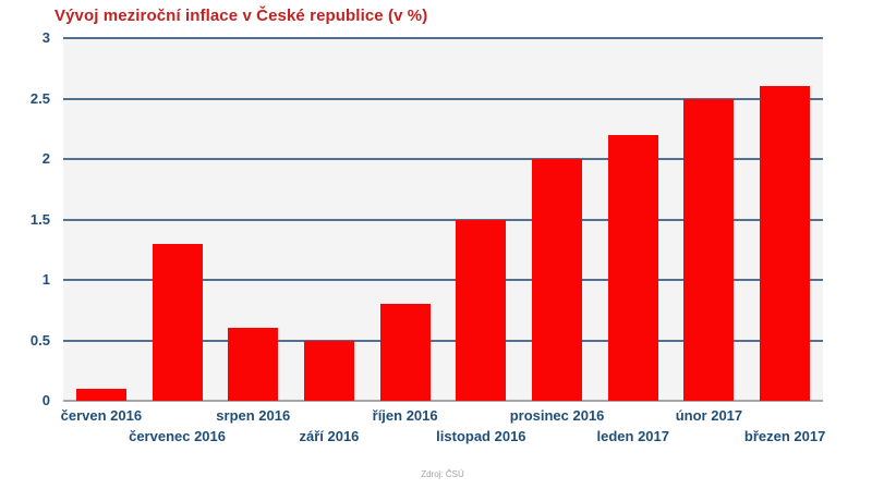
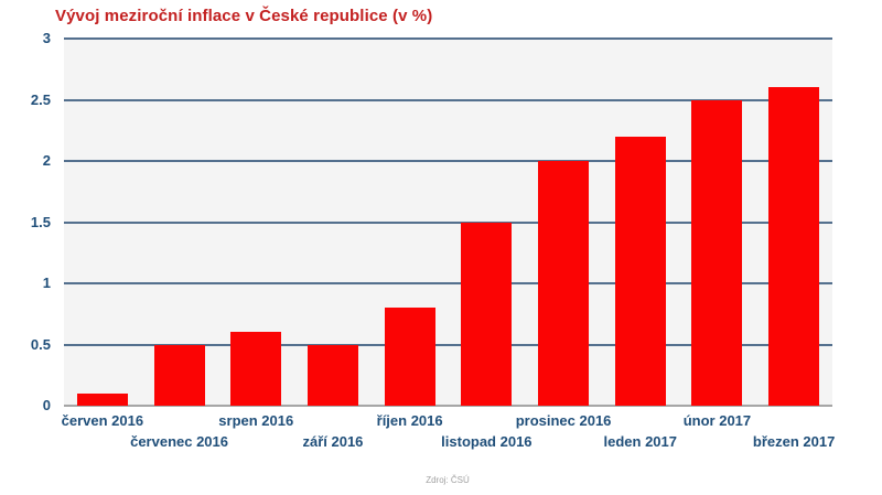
červenec 2016: 1.3 -> 0.5
